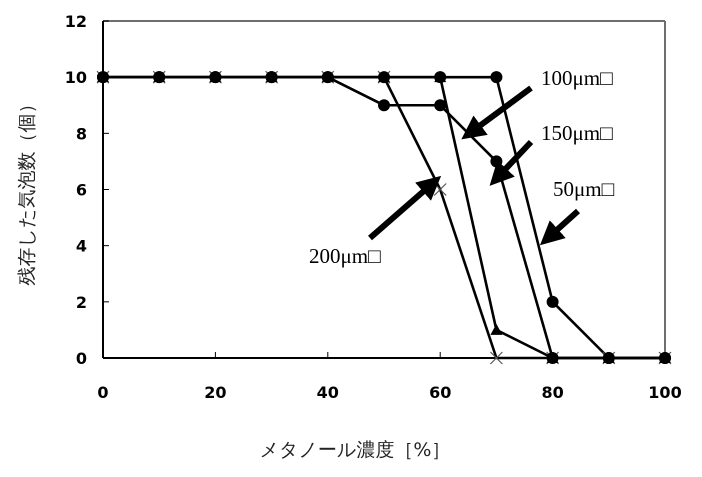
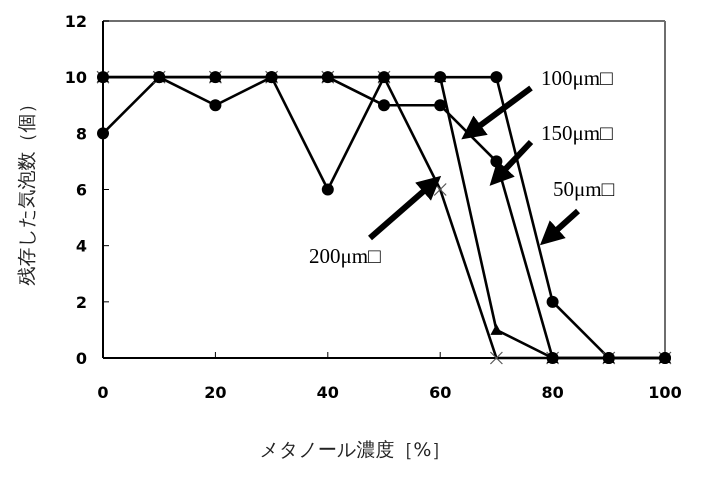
100μm□/0: 10 -> 8
50μm□/20: 10 -> 9
50μm□/40: 10 -> 6
